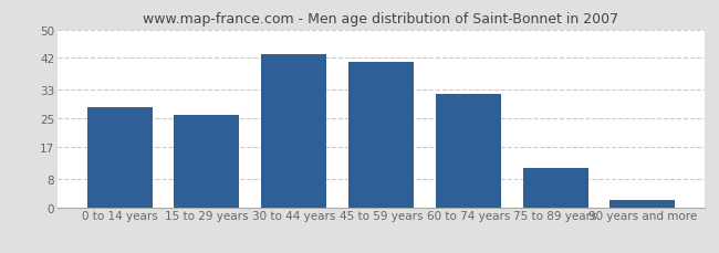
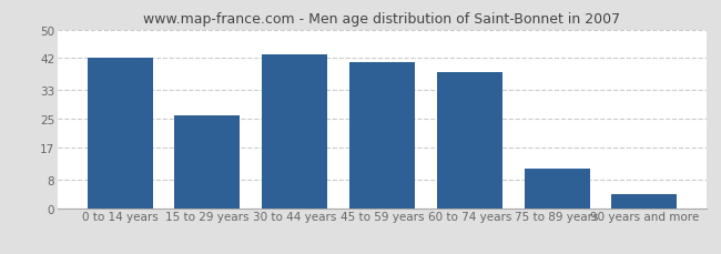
0 to 14 years: 28 -> 42
60 to 74 years: 32 -> 38
90 years and more: 2 -> 4
